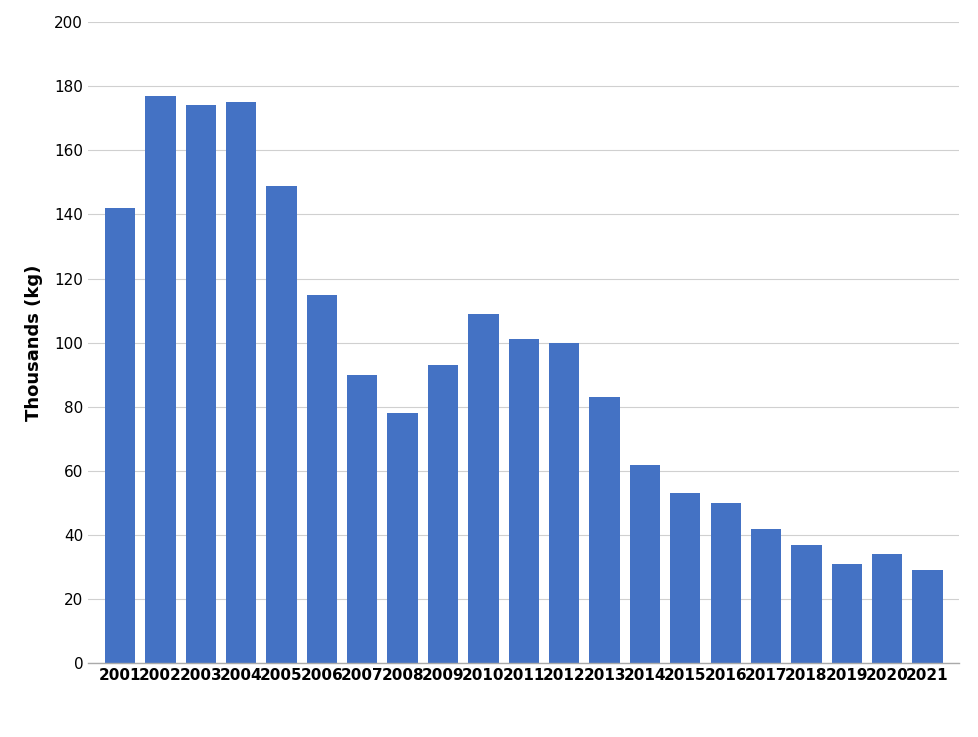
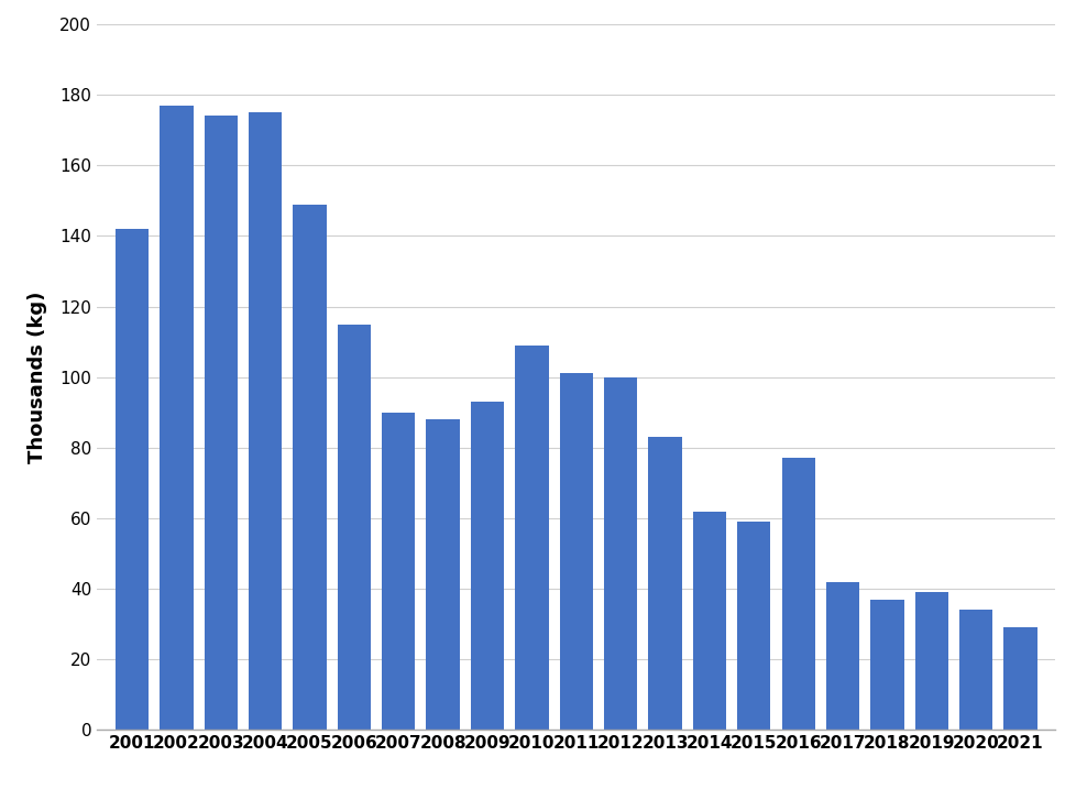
2008: 78 -> 88
2015: 53 -> 59
2016: 50 -> 77
2019: 31 -> 39
